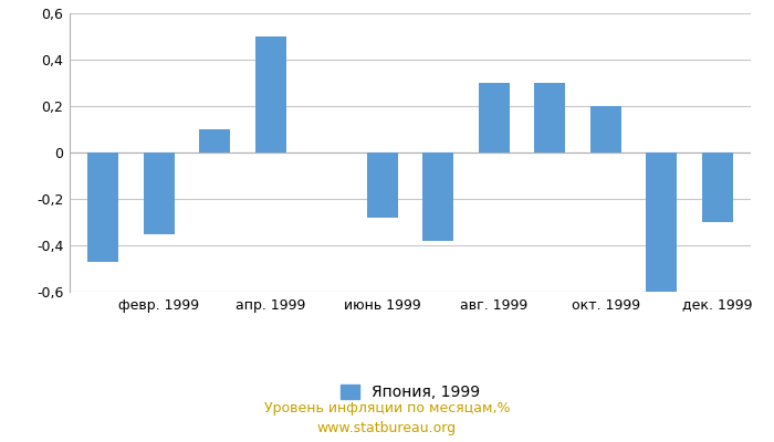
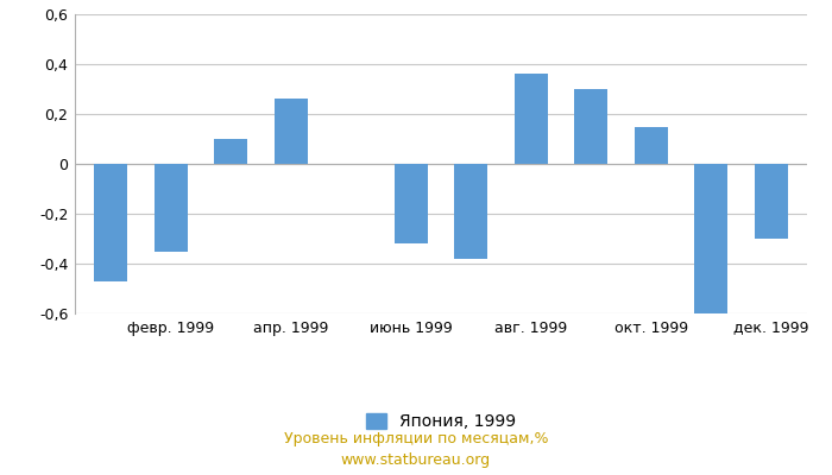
апр. 1999: 0,50 -> 0,26
июнь 1999: -0,28 -> -0,32
авг. 1999: 0,30 -> 0,36
окт. 1999: 0,20 -> 0,15
